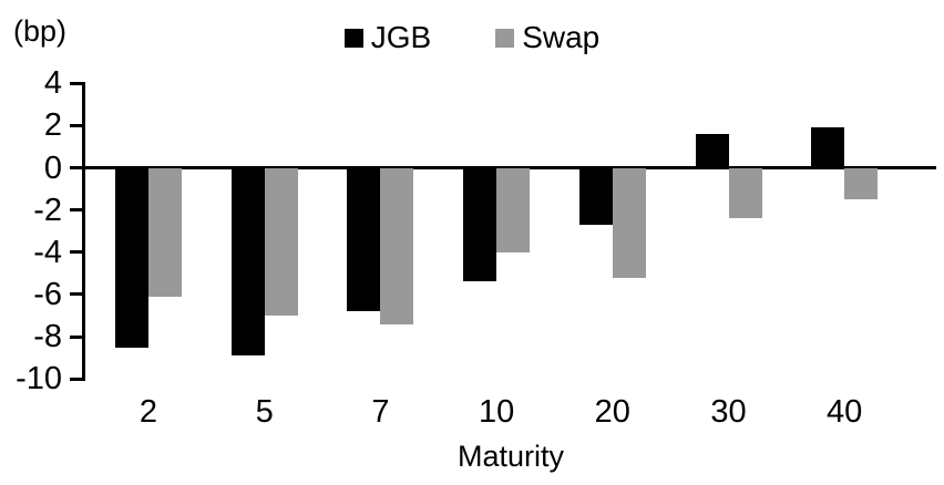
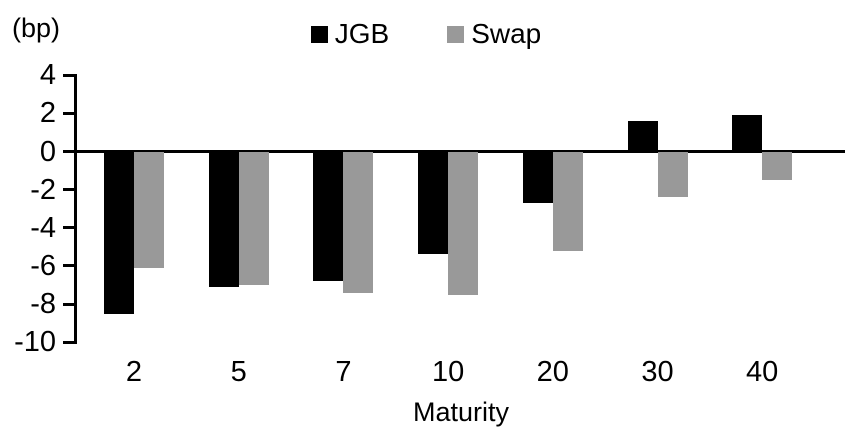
JGB/5: -8.9 -> -7.1
Swap/10: -4.0 -> -7.5
